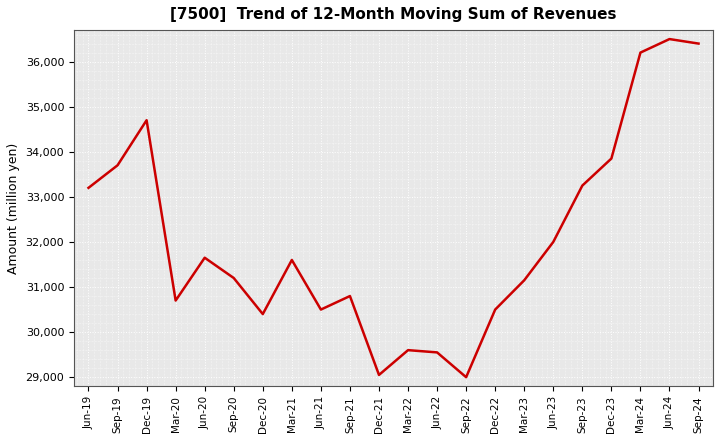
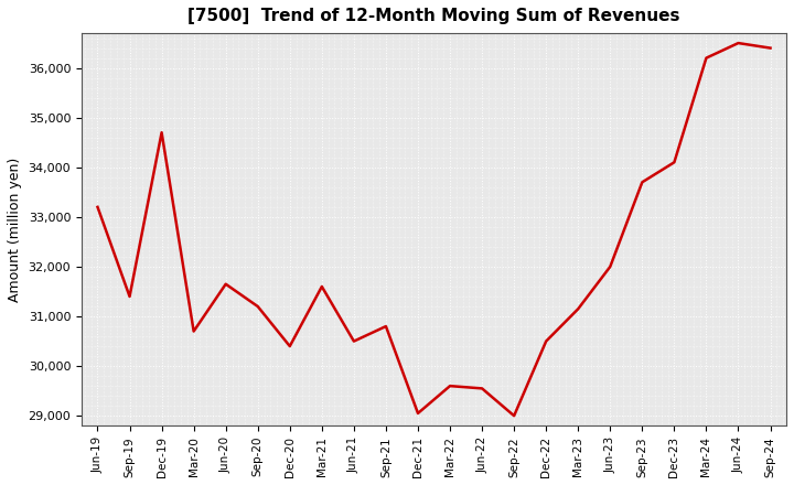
Sep-19: 33,700 -> 31,400
Sep-23: 33,250 -> 33,700
Dec-23: 33,850 -> 34,100
